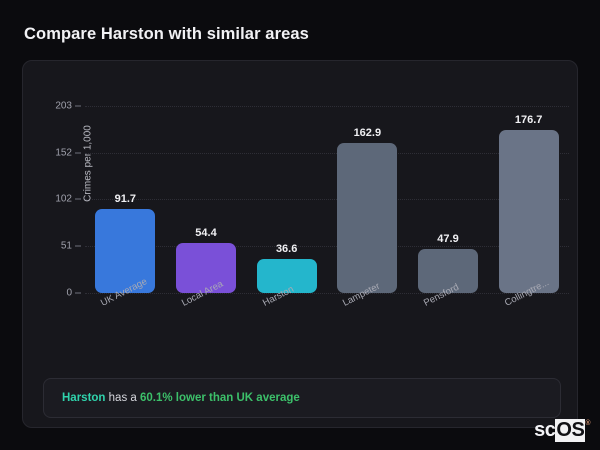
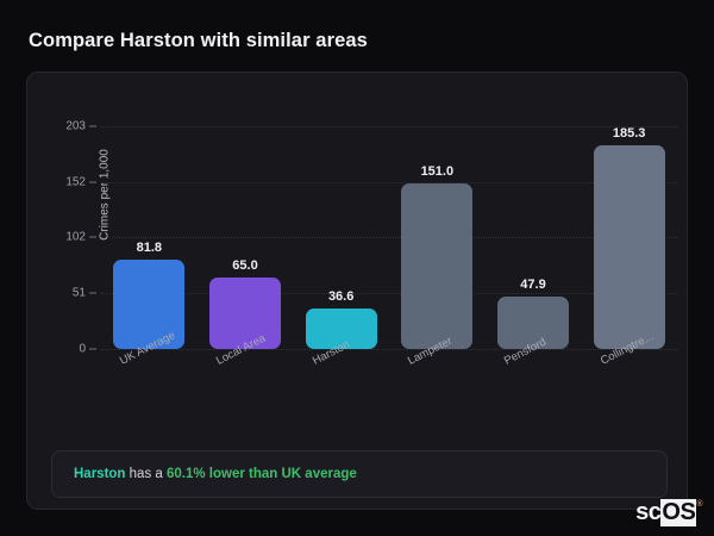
UK Average: 91.7 -> 81.8
Local Area: 54.4 -> 65.0
Lampeter: 162.9 -> 151.0
Collingtre...: 176.7 -> 185.3
